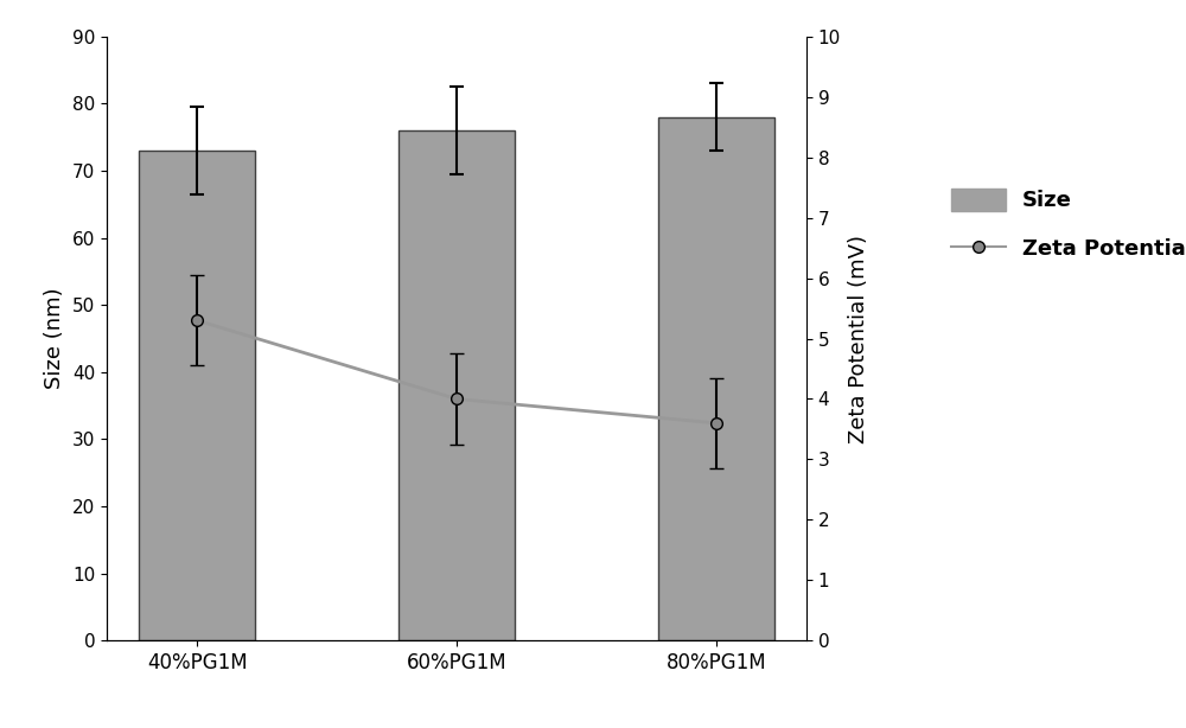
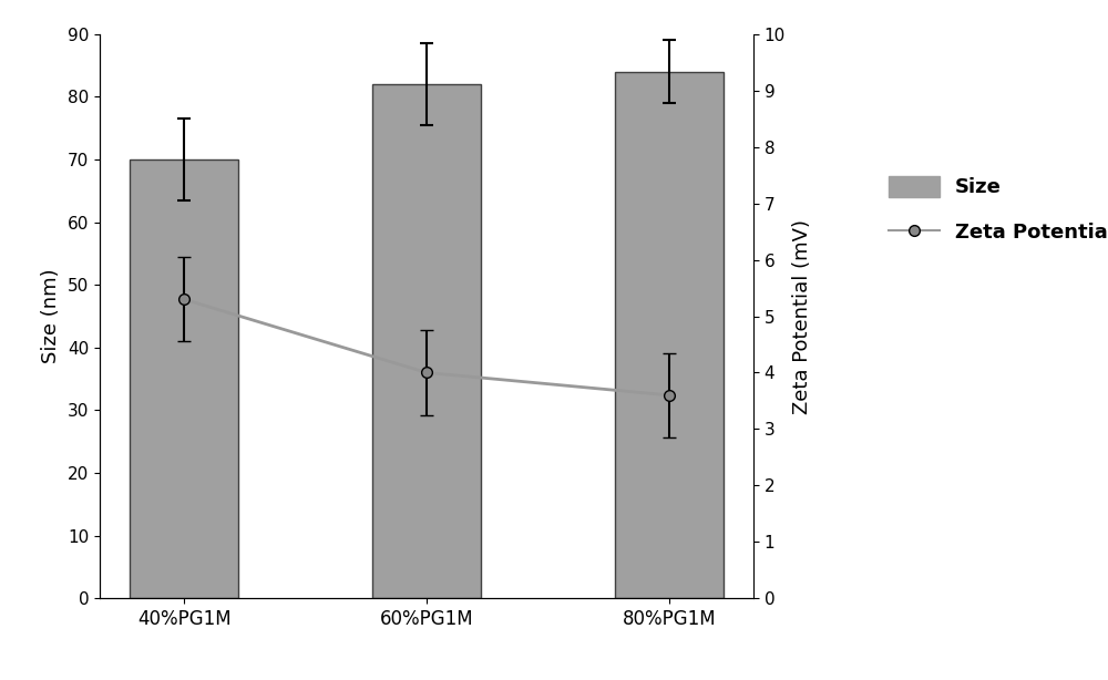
Size/40%PG1M: 73 -> 70
Size/60%PG1M: 76 -> 82
Size/80%PG1M: 78 -> 84
